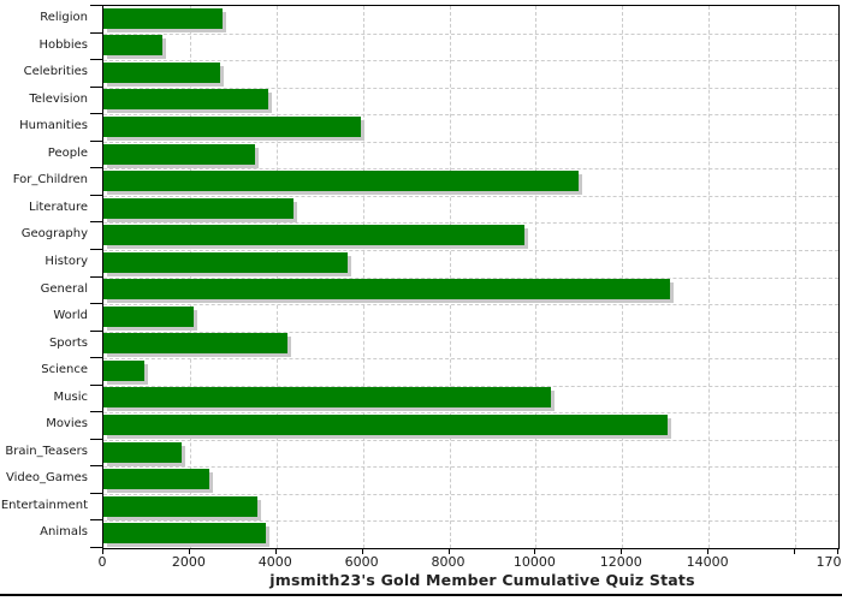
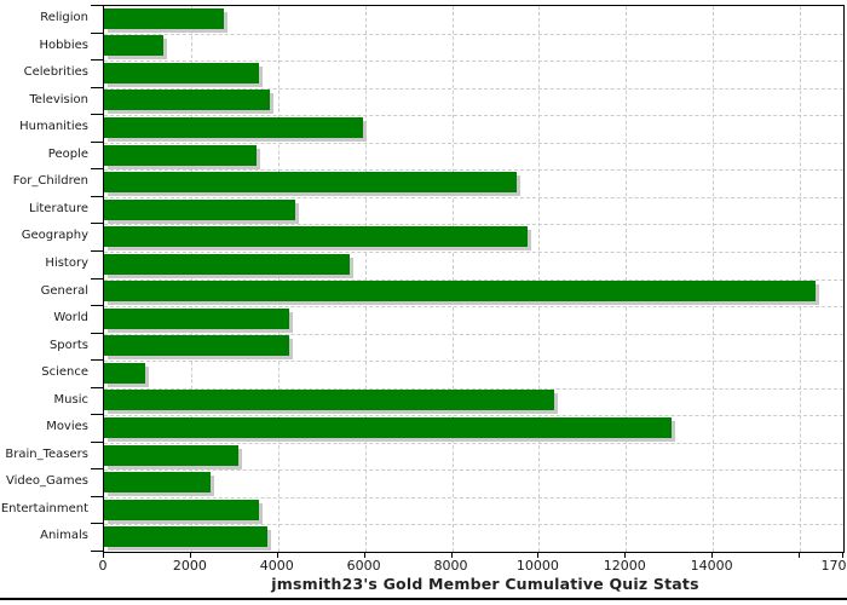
Celebrities: 2700 -> 3600
For_Children: 11000 -> 9500
General: 13100 -> 16400
World: 2100 -> 4200
Brain_Teasers: 1800 -> 3100
